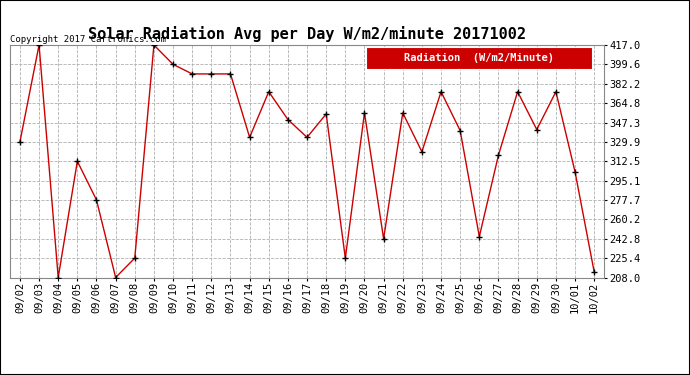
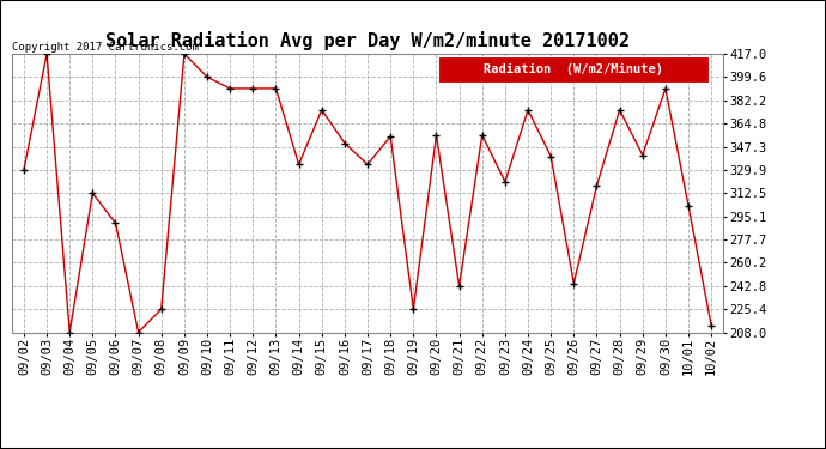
09/06: 278 -> 290
09/30: 375 -> 391
